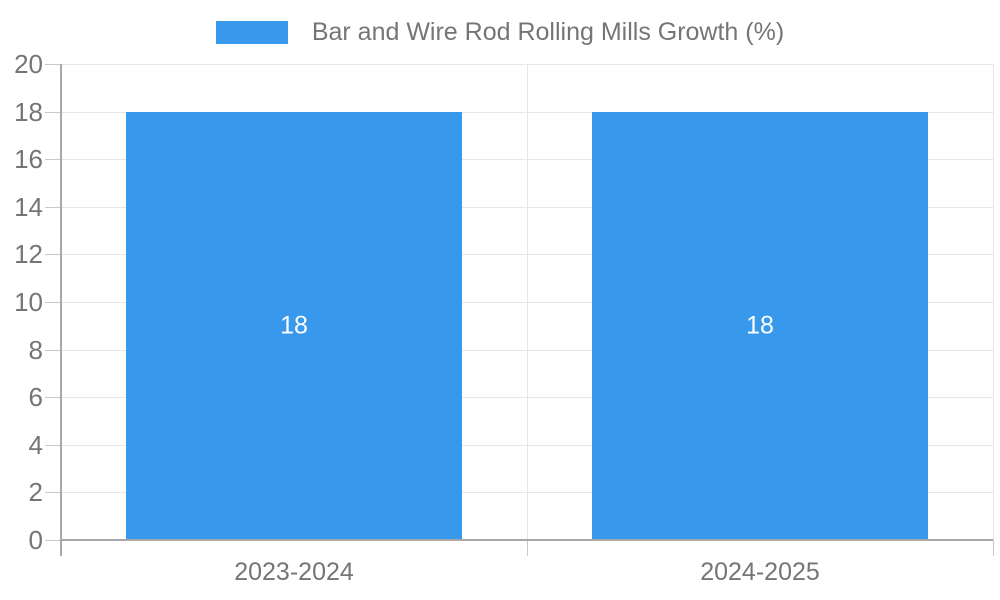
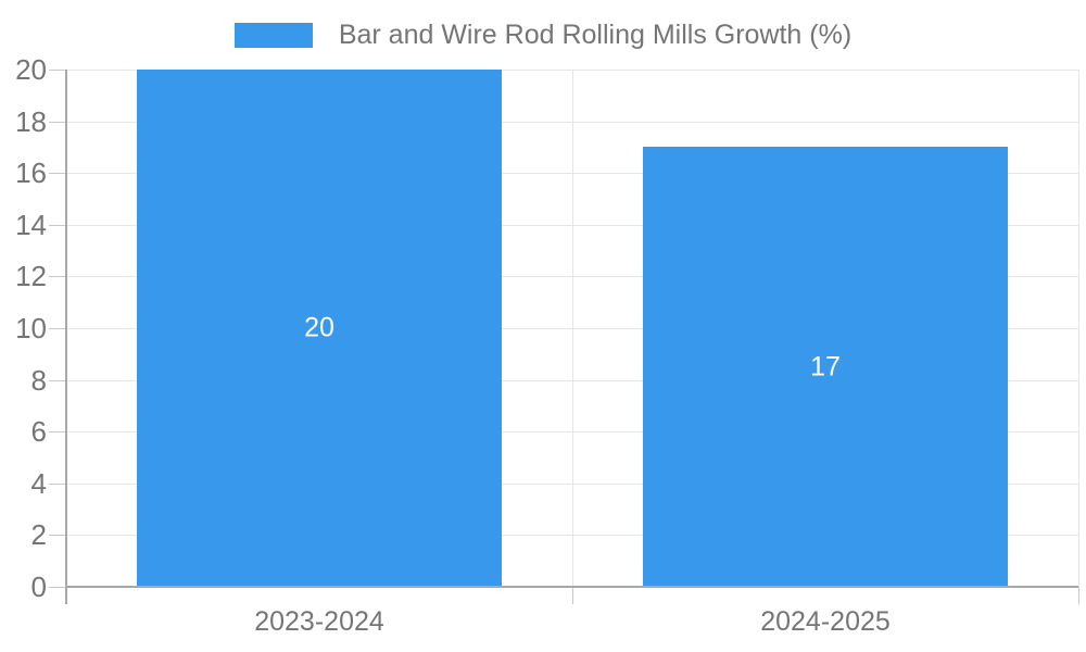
2023-2024: 18 -> 20
2024-2025: 18 -> 17
